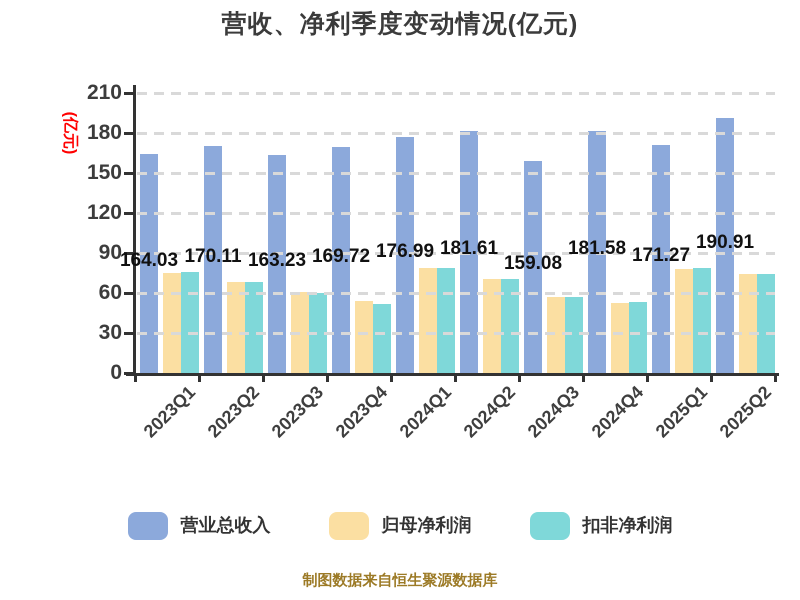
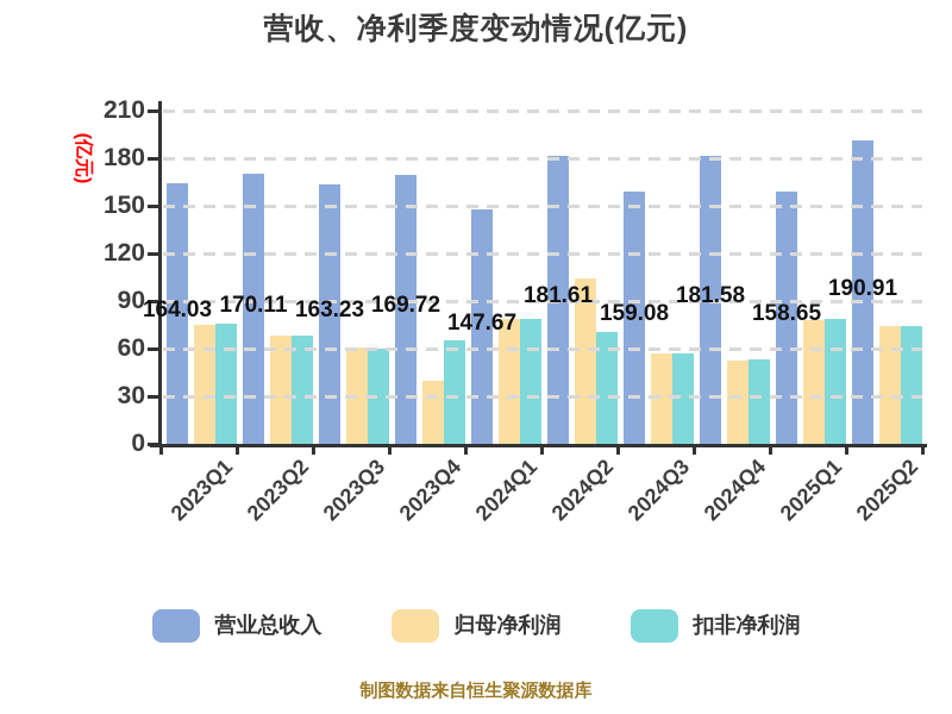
归母净利润/2023Q4: 54 -> 40
扣非净利润/2023Q4: 52 -> 65
营业总收入/2024Q1: 176.99 -> 147.67
归母净利润/2024Q2: 70 -> 104
营业总收入/2025Q1: 171.27 -> 158.65
